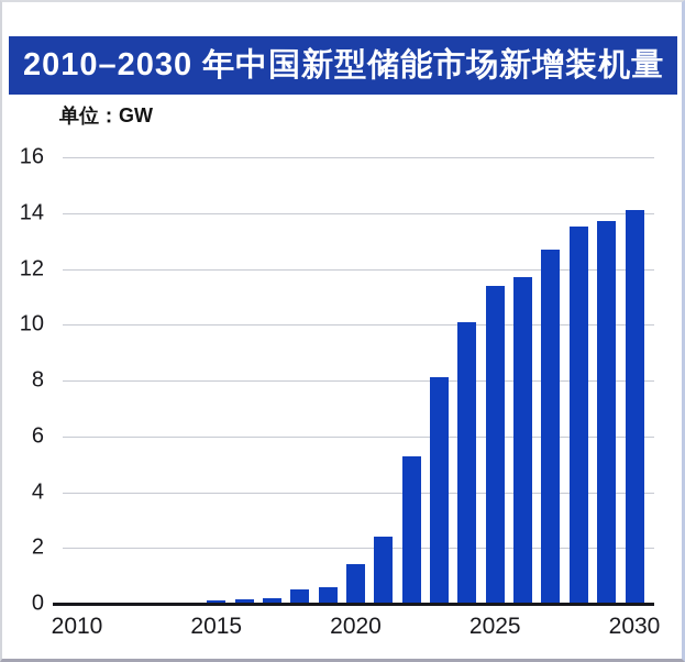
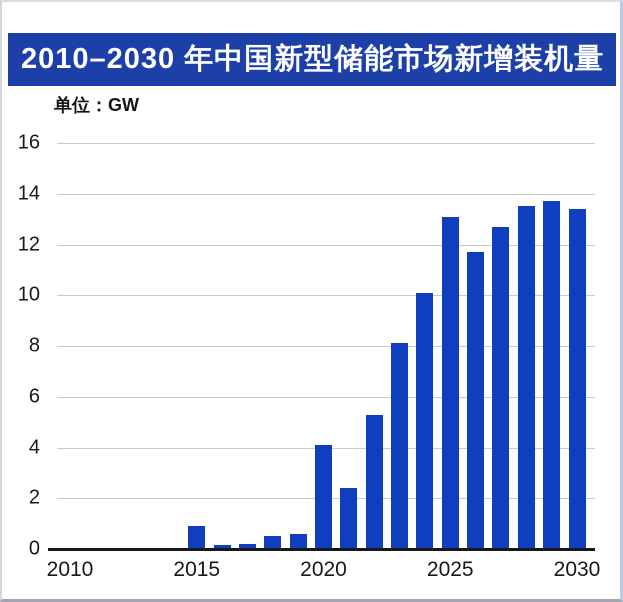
2015: 0.1 -> 0.9
2020: 1.4 -> 4.1
2025: 11.4 -> 13.1
2030: 14.1 -> 13.4
